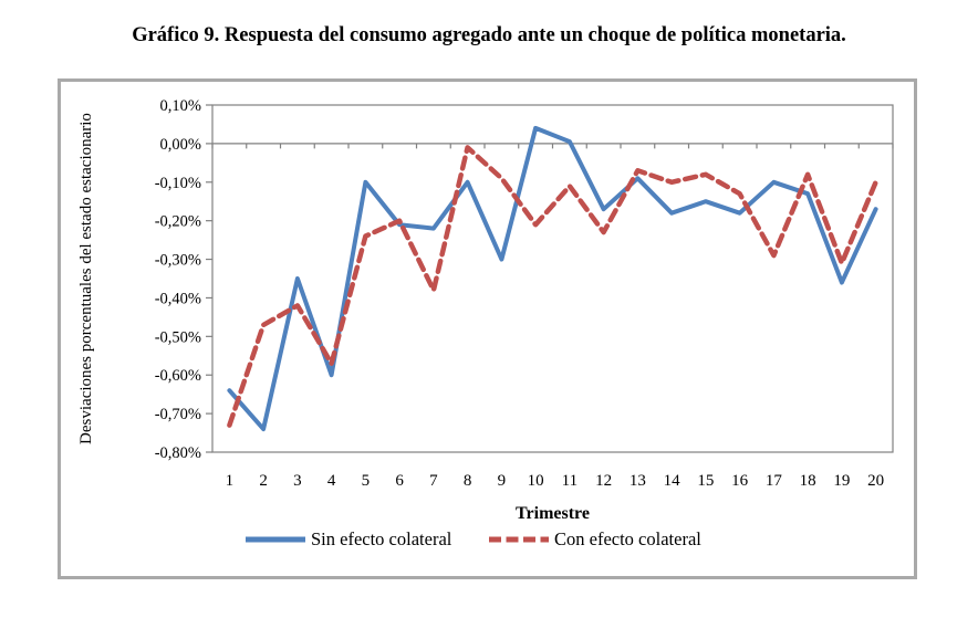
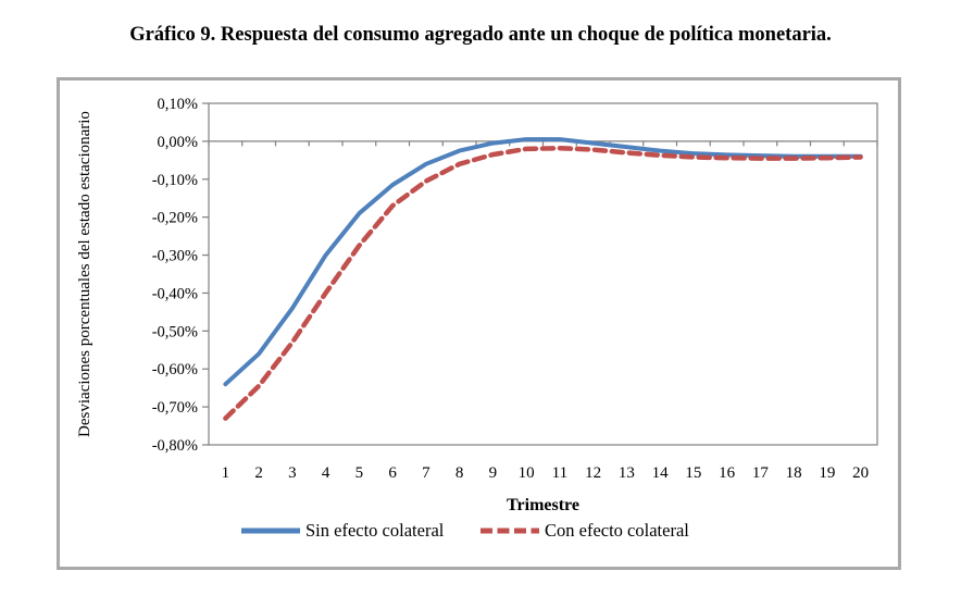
Sin efecto colateral/2: -0,74% -> -0,56%
Con efecto colateral/2: -0,47% -> -0,65%
Sin efecto colateral/3: -0,35% -> -0,44%
Con efecto colateral/3: -0,42% -> -0,53%
Sin efecto colateral/4: -0,60% -> -0,30%
Con efecto colateral/4: -0,57% -> -0,40%
Sin efecto colateral/5: -0,10% -> -0,19%
Con efecto colateral/5: -0,24% -> -0,28%
Sin efecto colateral/6: -0,21% -> -0,12%
Con efecto colateral/6: -0,20% -> -0,17%
Sin efecto colateral/7: -0,22% -> -0,06%
Con efecto colateral/7: -0,38% -> -0,10%
Sin efecto colateral/8: -0,10% -> -0,03%
Con efecto colateral/8: -0,01% -> -0,06%
Sin efecto colateral/9: -0,30% -> -0,01%
Con efecto colateral/9: -0,09% -> -0,04%
Sin efecto colateral/10: 0,04% -> 0,01%
Con efecto colateral/10: -0,21% -> -0,02%
Con efecto colateral/11: -0,11% -> -0,02%
Sin efecto colateral/12: -0,17% -> -0,01%
Con efecto colateral/12: -0,23% -> -0,02%
Sin efecto colateral/13: -0,09% -> -0,01%
Con efecto colateral/13: -0,07% -> -0,03%
Sin efecto colateral/14: -0,18% -> -0,03%
Con efecto colateral/14: -0,10% -> -0,04%
Sin efecto colateral/15: -0,15% -> -0,03%
Con efecto colateral/15: -0,08% -> -0,04%
Sin efecto colateral/16: -0,18% -> -0,04%
Con efecto colateral/16: -0,13% -> -0,04%
Sin efecto colateral/17: -0,10% -> -0,04%
Con efecto colateral/17: -0,29% -> -0,04%
Sin efecto colateral/18: -0,13% -> -0,04%
Con efecto colateral/18: -0,08% -> -0,04%
Sin efecto colateral/19: -0,36% -> -0,04%
Con efecto colateral/19: -0,31% -> -0,04%
Sin efecto colateral/20: -0,17% -> -0,04%
Con efecto colateral/20: -0,10% -> -0,04%
